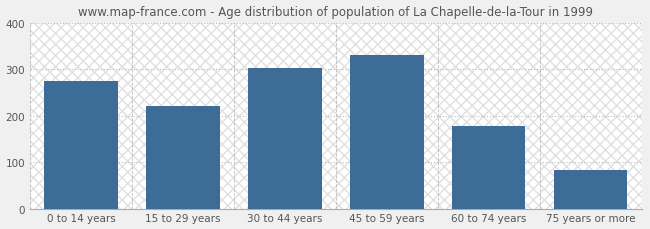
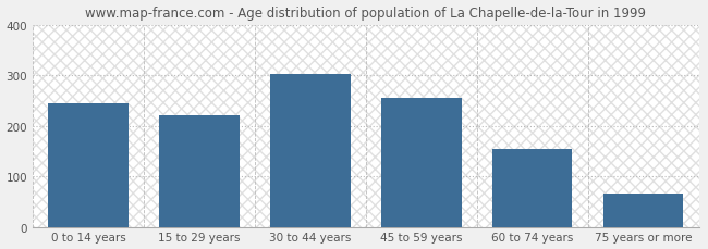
0 to 14 years: 275 -> 245
45 to 59 years: 330 -> 255
60 to 74 years: 178 -> 155
75 years or more: 83 -> 65
